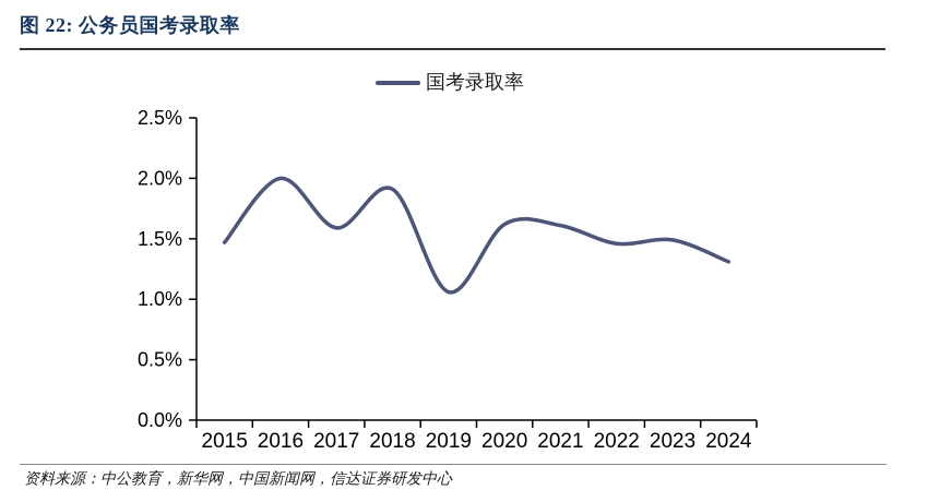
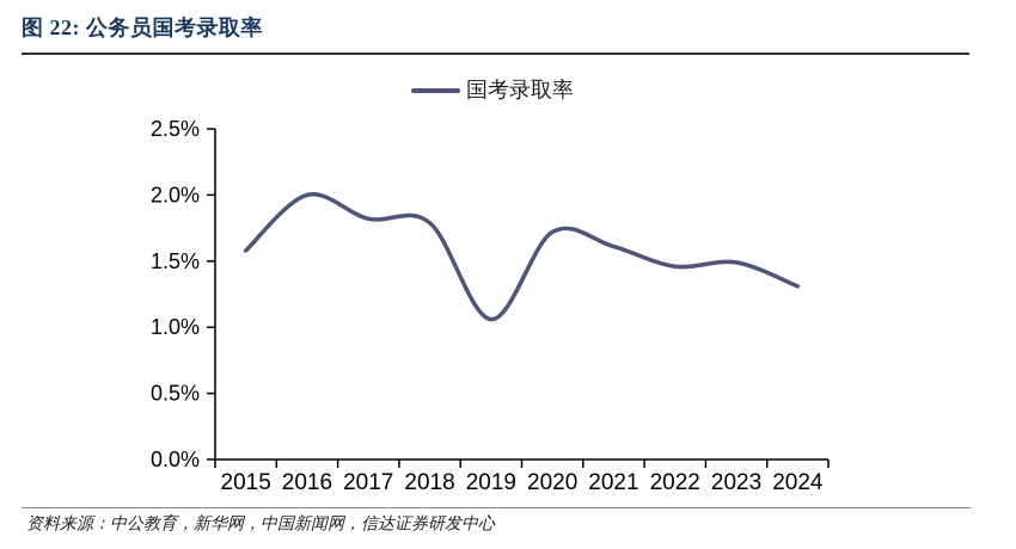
2015: 1.47% -> 1.58%
2017: 1.59% -> 1.82%
2018: 1.91% -> 1.79%
2020: 1.62% -> 1.72%
